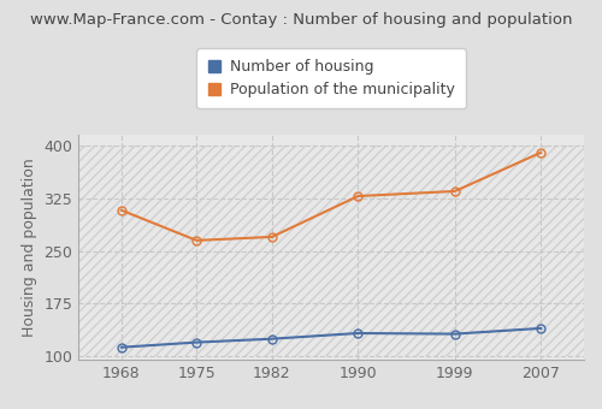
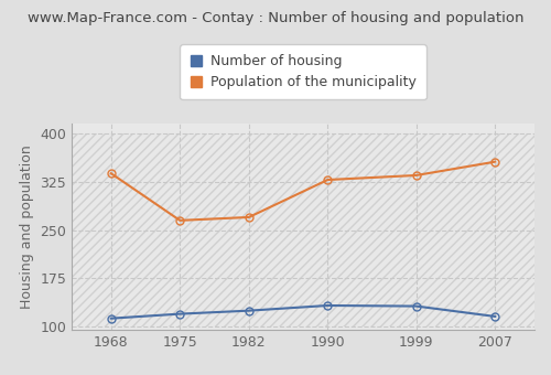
Population of the municipality/1968: 308 -> 338
Number of housing/2007: 140 -> 116
Population of the municipality/2007: 390 -> 356
